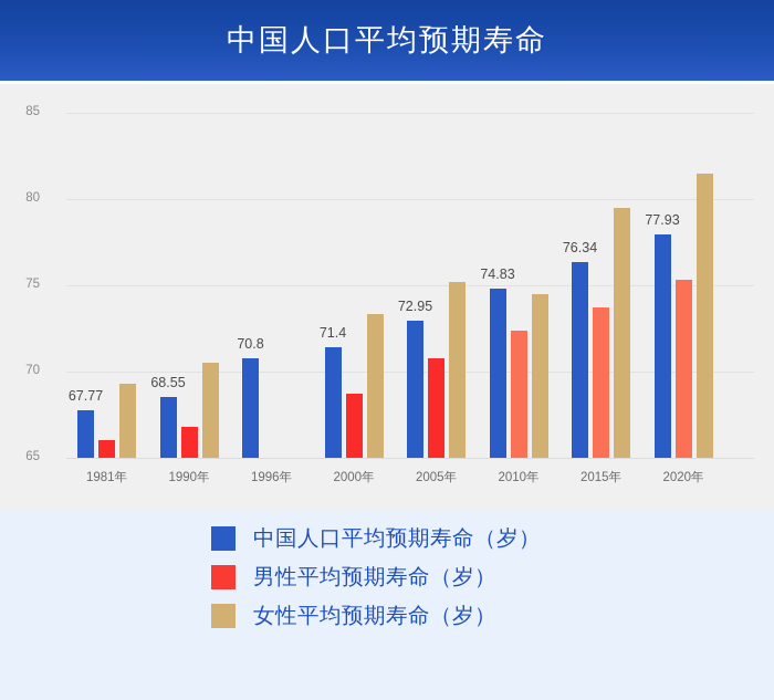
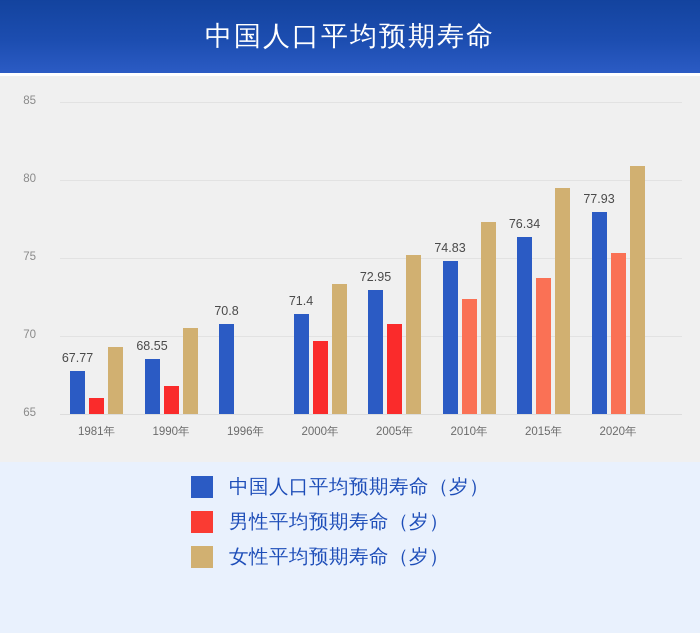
男性平均预期寿命（岁）/2000年: 68.7 -> 69.7
女性平均预期寿命（岁）/2010年: 74.5 -> 77.3
女性平均预期寿命（岁）/2020年: 81.5 -> 80.9
